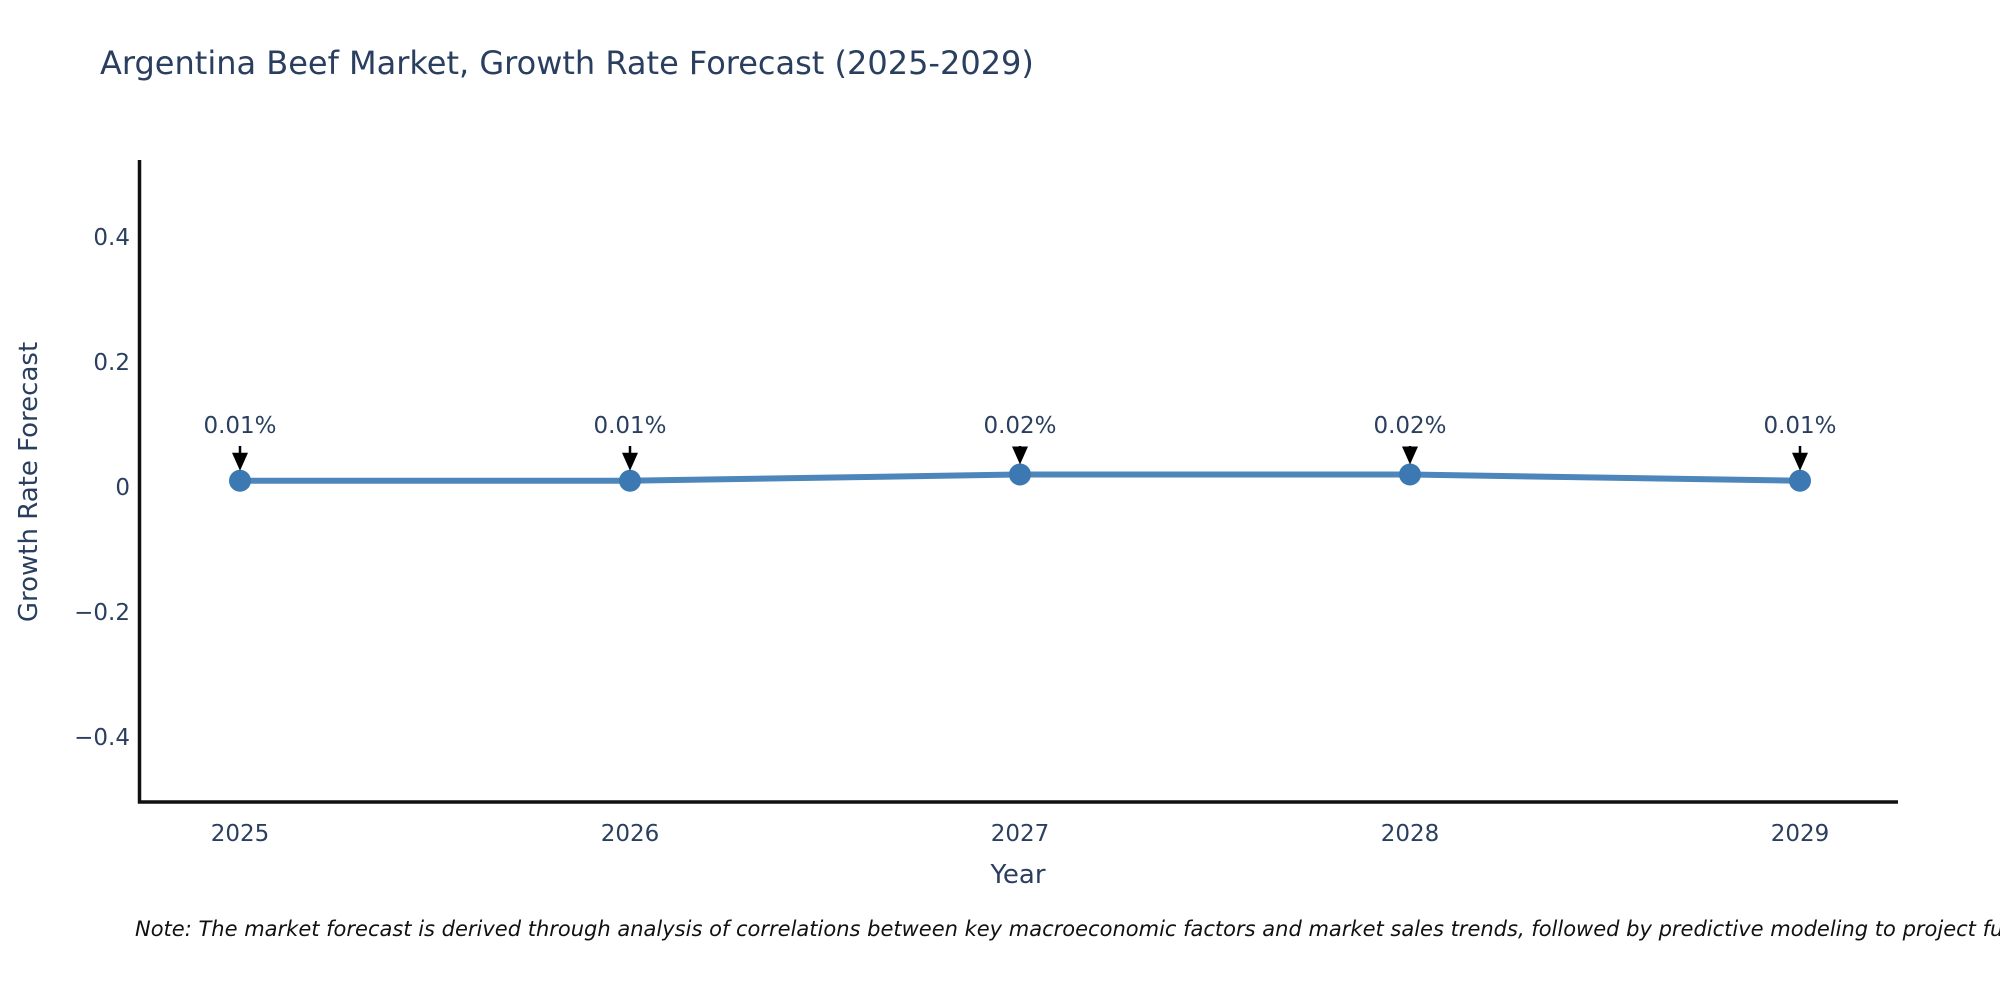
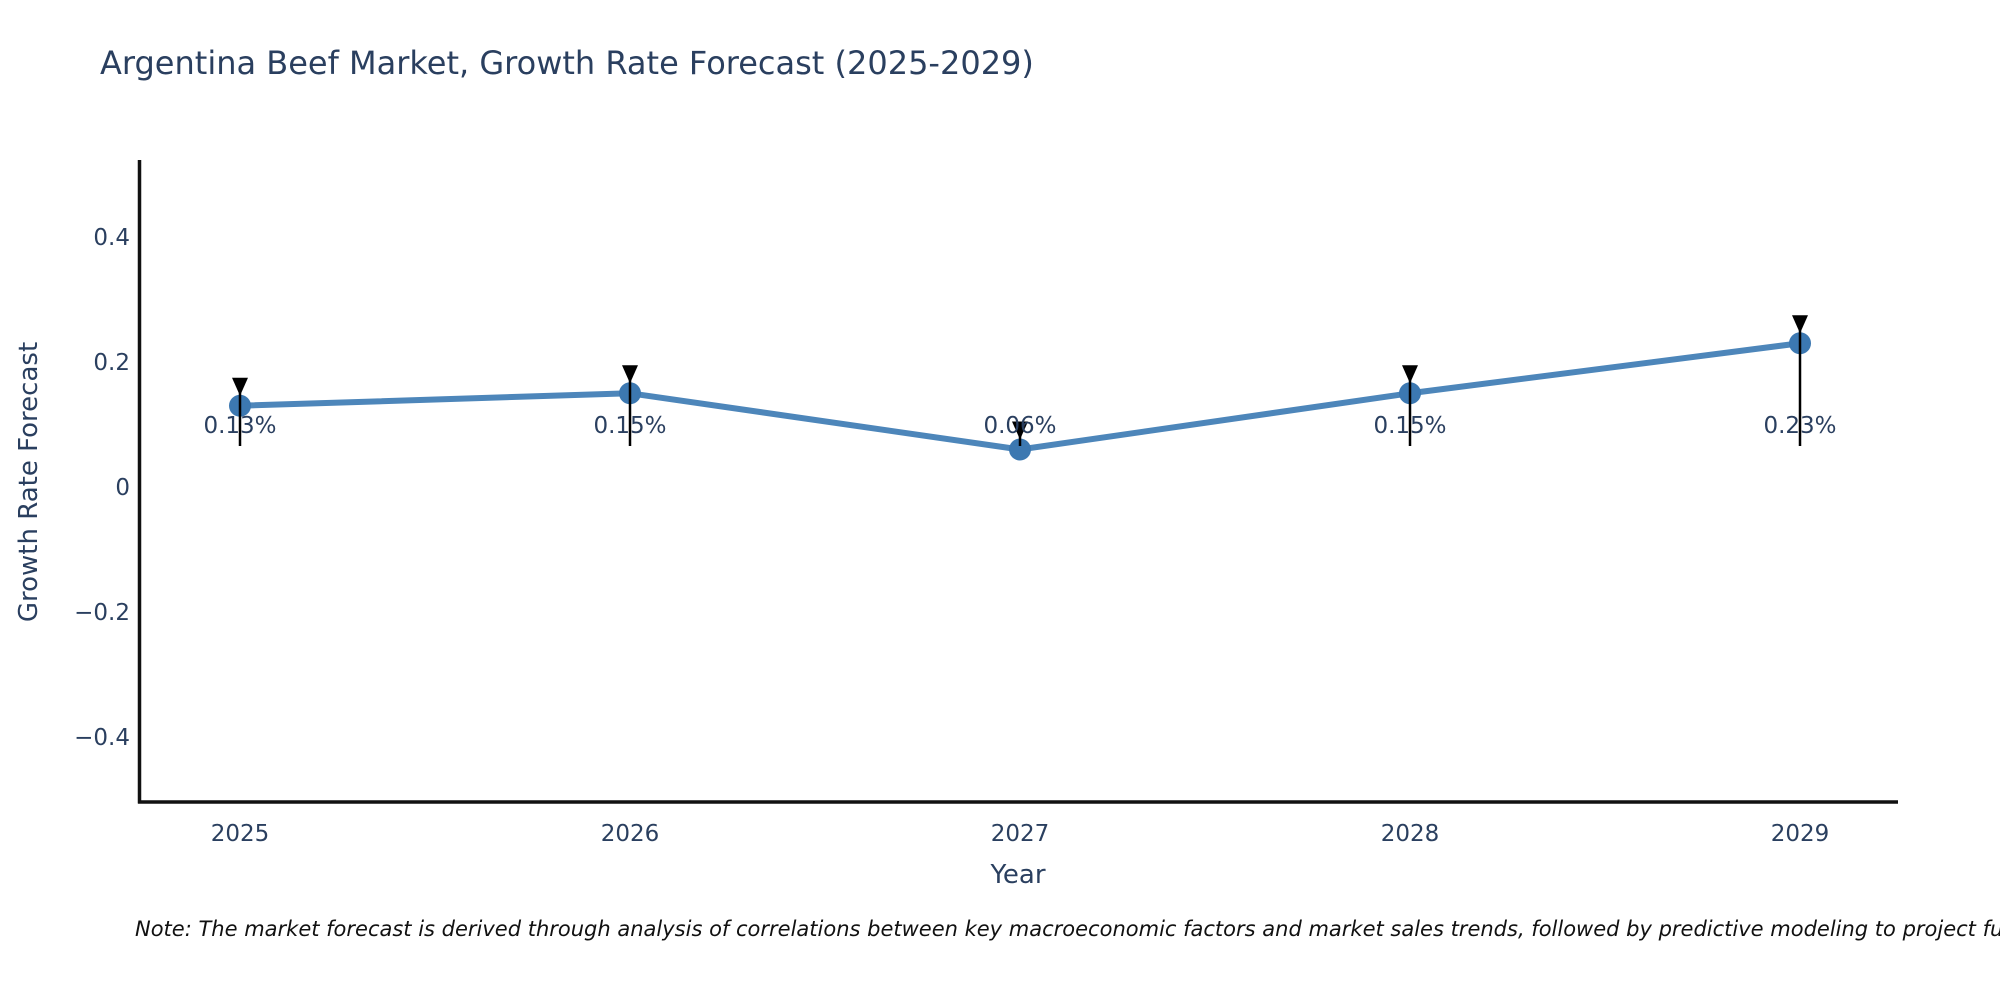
2025: 0.01% -> 0.13%
2026: 0.01% -> 0.15%
2027: 0.02% -> 0.06%
2028: 0.02% -> 0.15%
2029: 0.01% -> 0.23%
